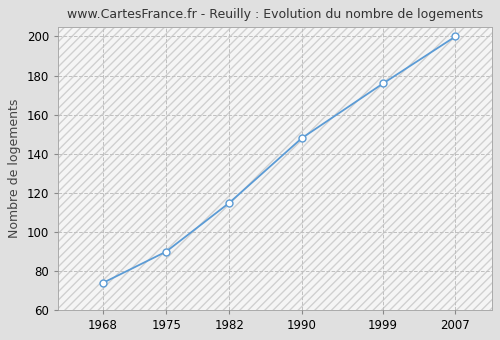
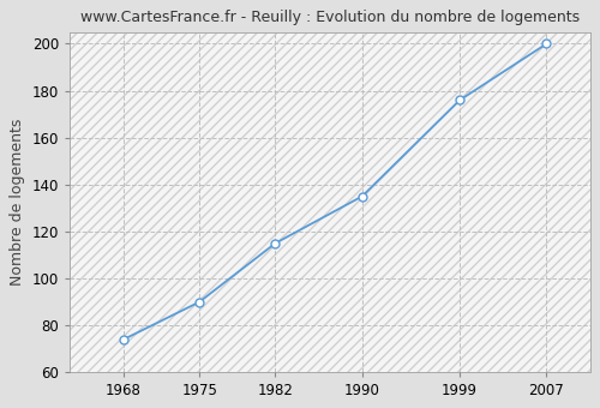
1990: 148 -> 135
